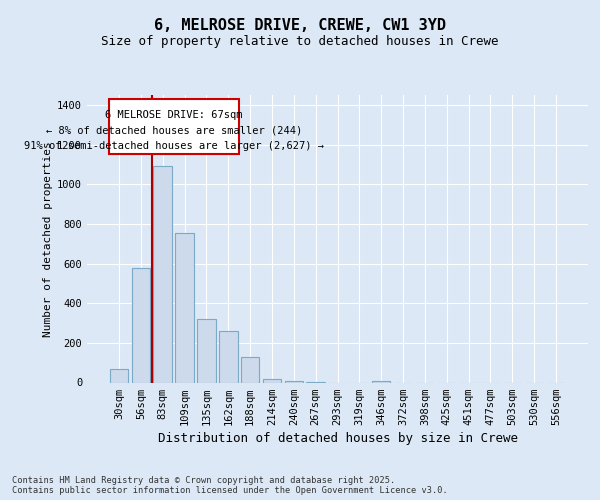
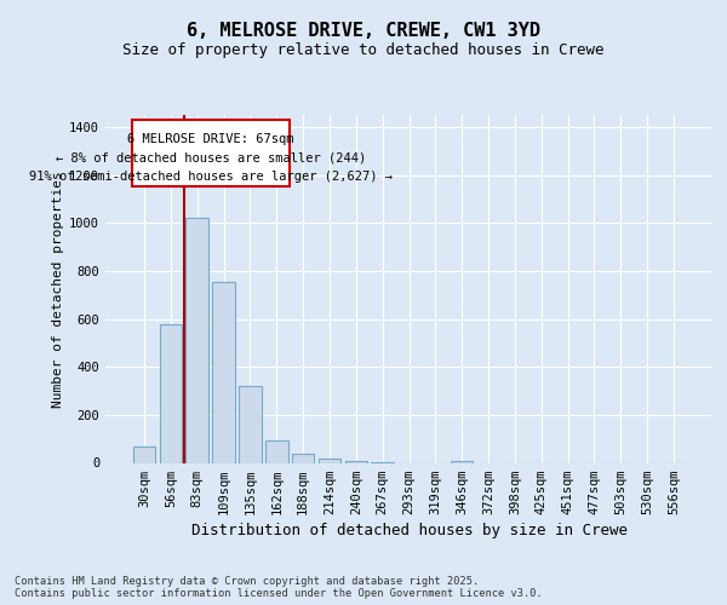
83sqm: 1090 -> 1020
162sqm: 260 -> 100
188sqm: 130 -> 40
